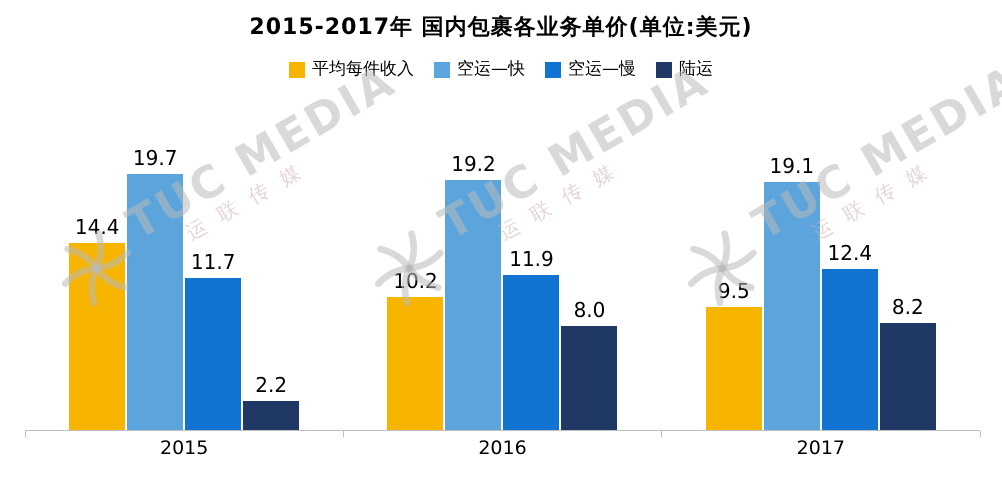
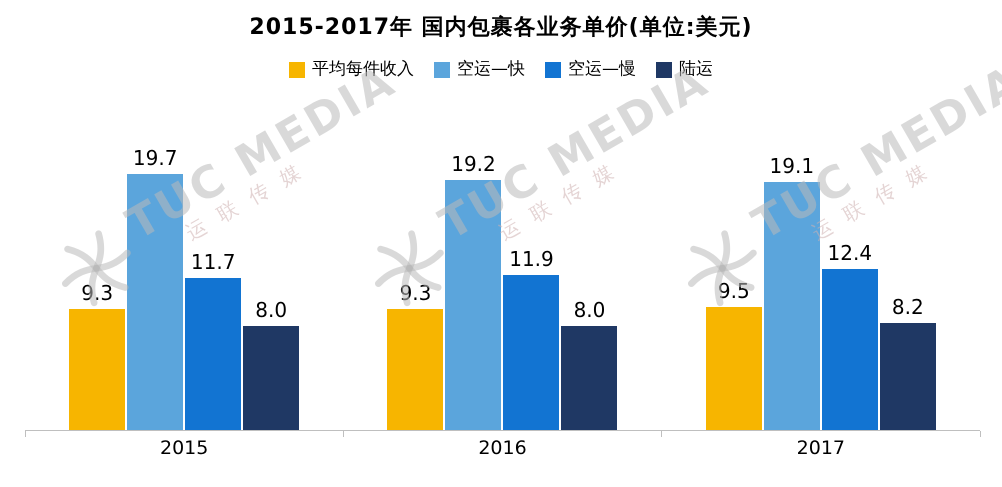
平均每件收入/2015: 14.4 -> 9.3
陆运/2015: 2.2 -> 8.0
平均每件收入/2016: 10.2 -> 9.3
